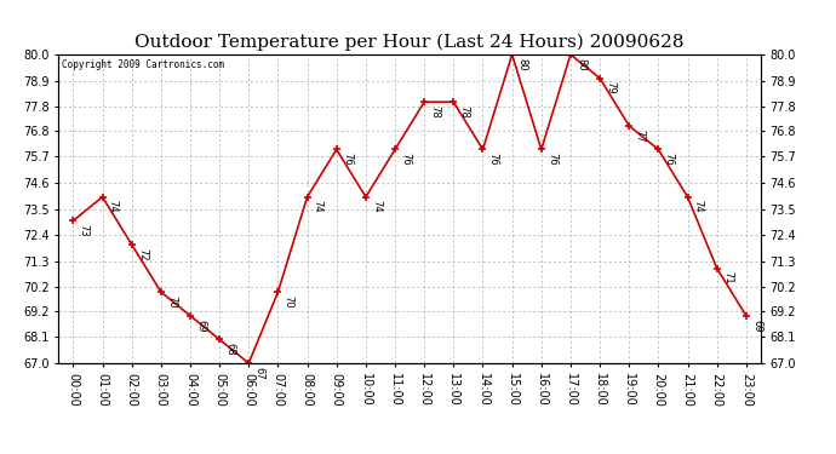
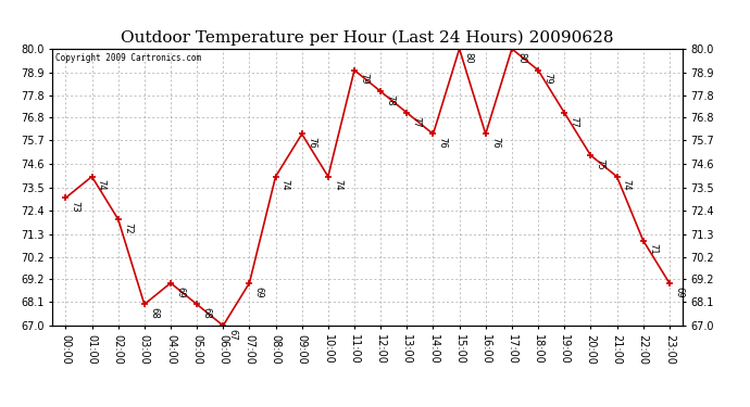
03:00: 70 -> 68
07:00: 70 -> 69
11:00: 76 -> 79
13:00: 78 -> 77
20:00: 76 -> 75
